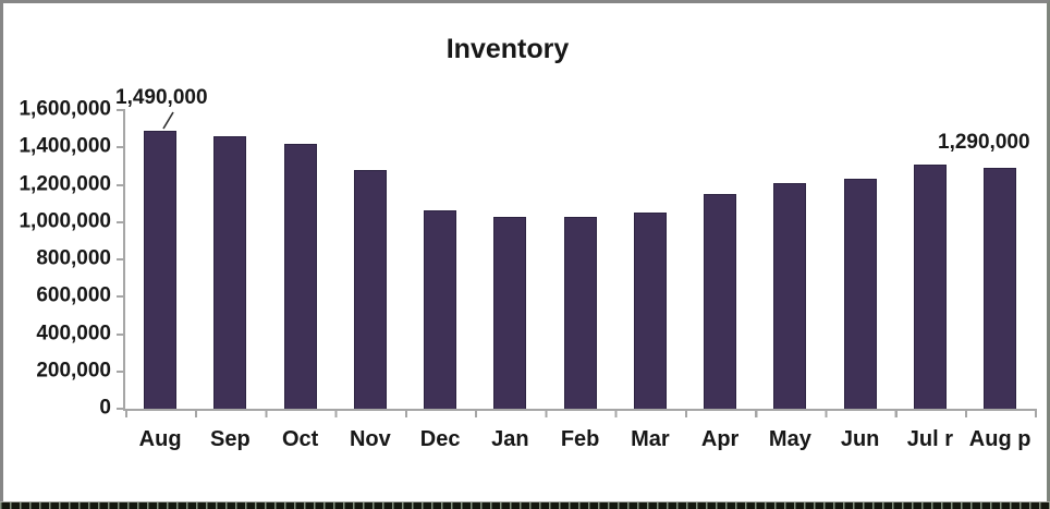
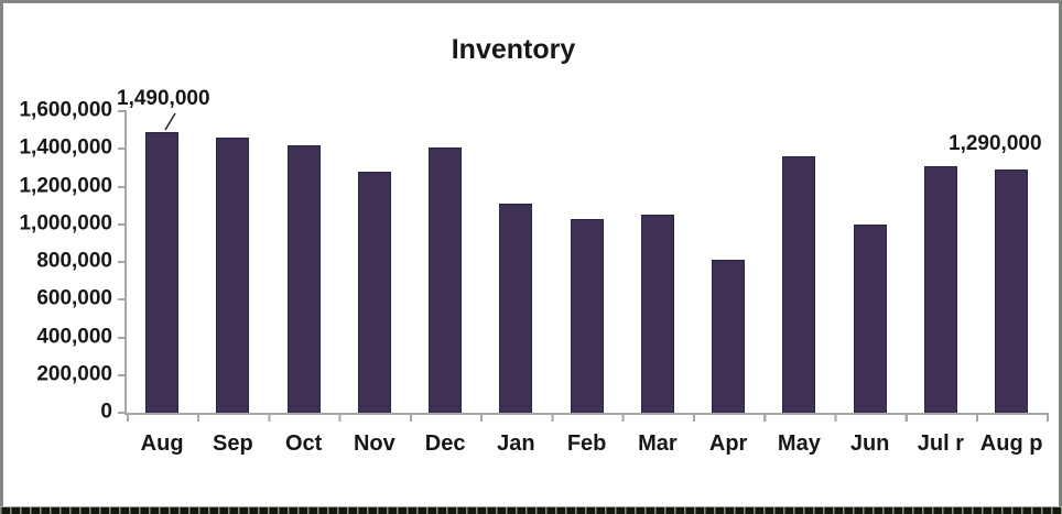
Dec: 1060000 -> 1410000
Jan: 1030000 -> 1110000
Apr: 1150000 -> 810000
May: 1210000 -> 1360000
Jun: 1230000 -> 1000000
